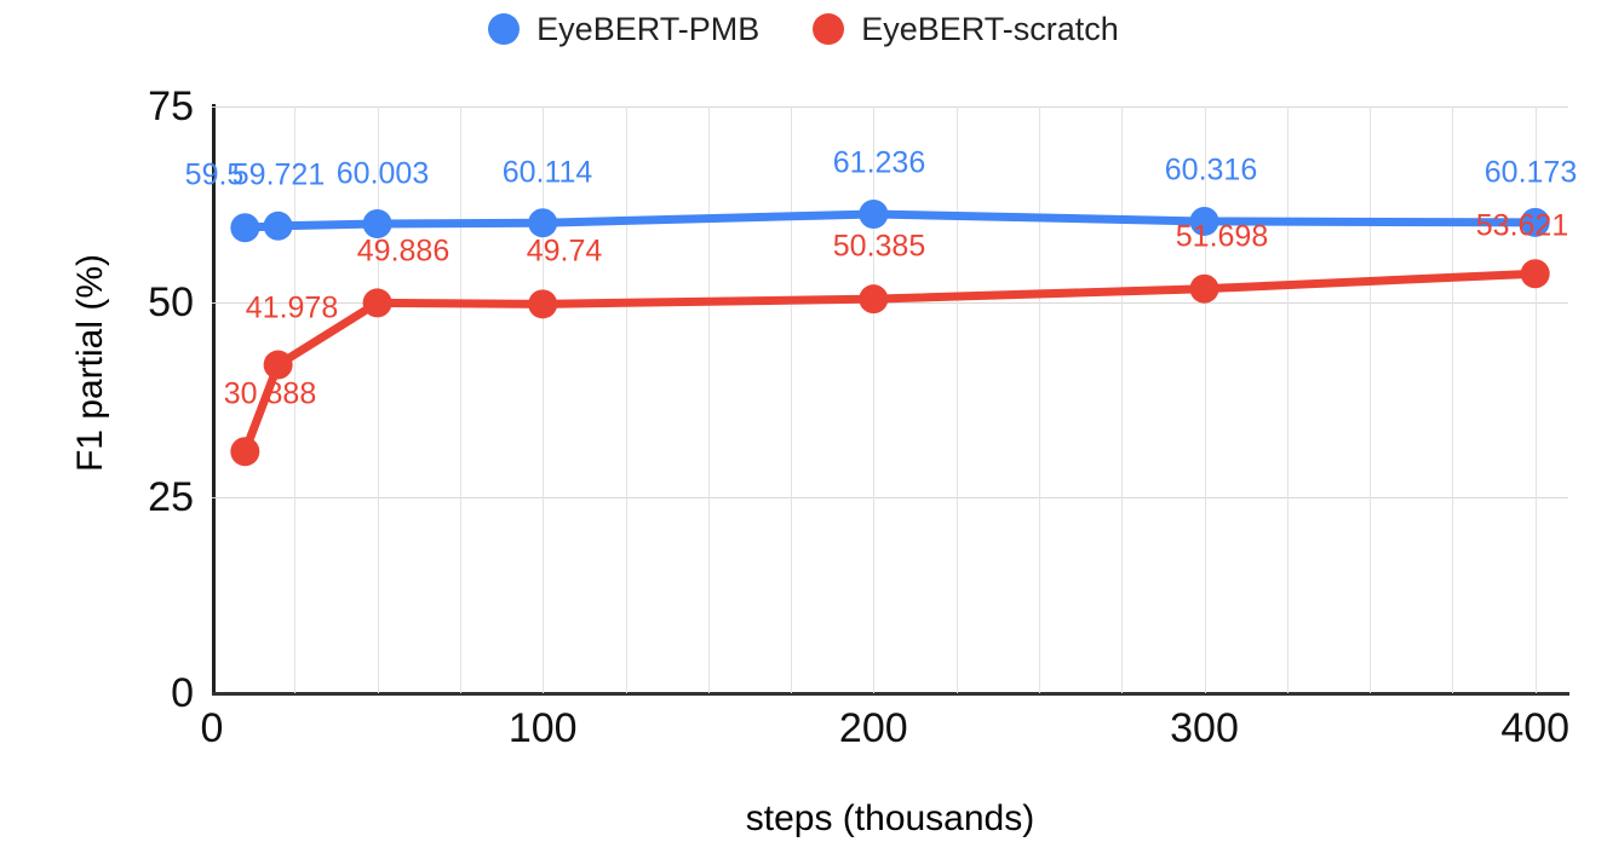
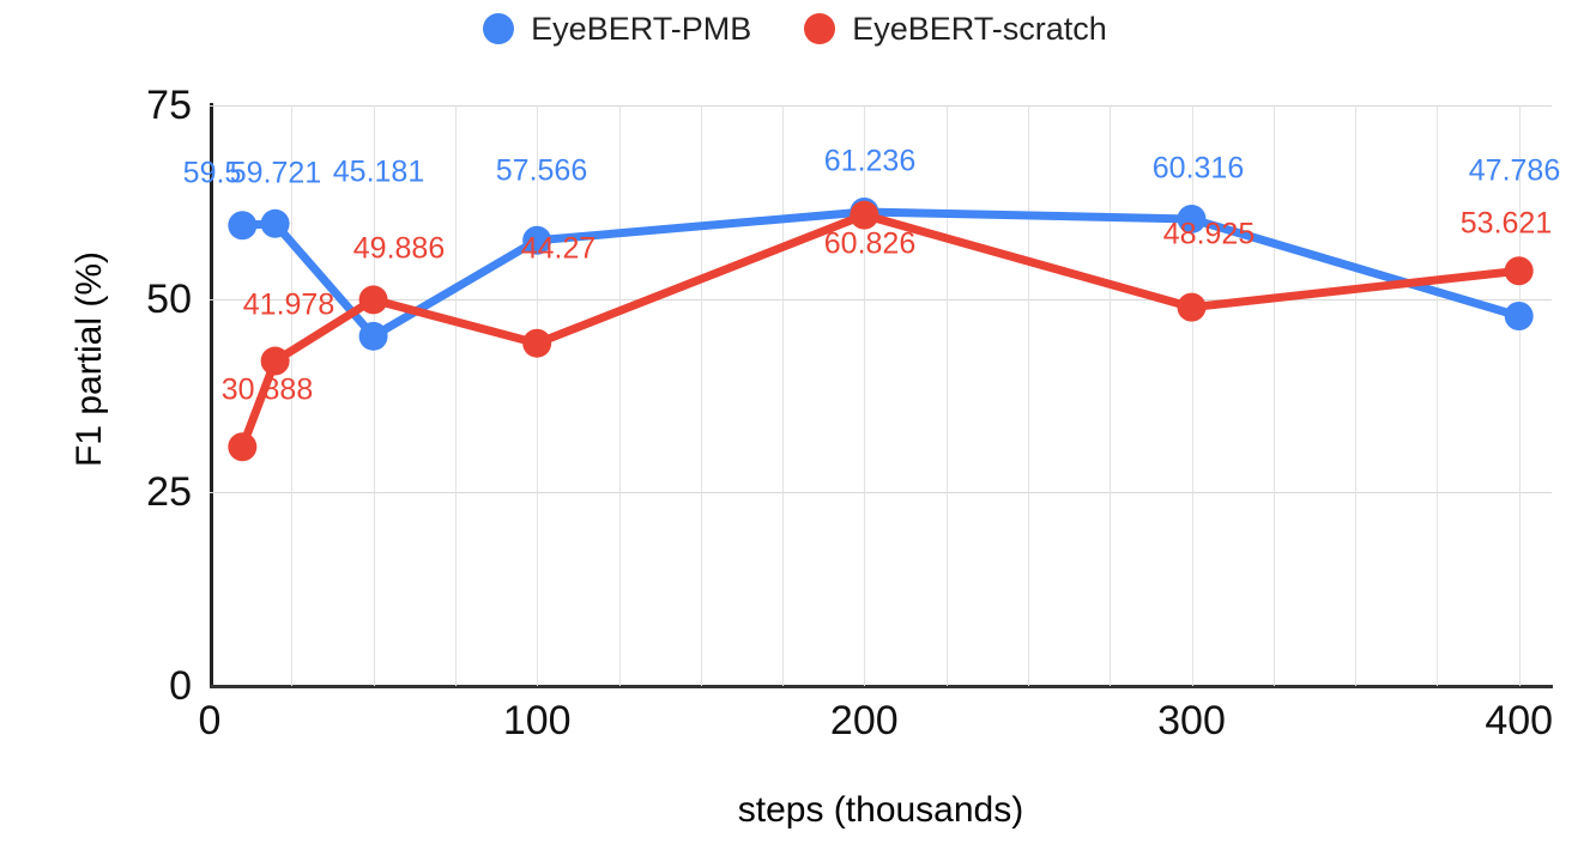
EyeBERT-PMB/50: 60.003 -> 45.181
EyeBERT-PMB/100: 60.114 -> 57.566
EyeBERT-scratch/100: 49.74 -> 44.27
EyeBERT-scratch/200: 50.385 -> 60.826
EyeBERT-scratch/300: 51.698 -> 48.925
EyeBERT-PMB/400: 60.173 -> 47.786
